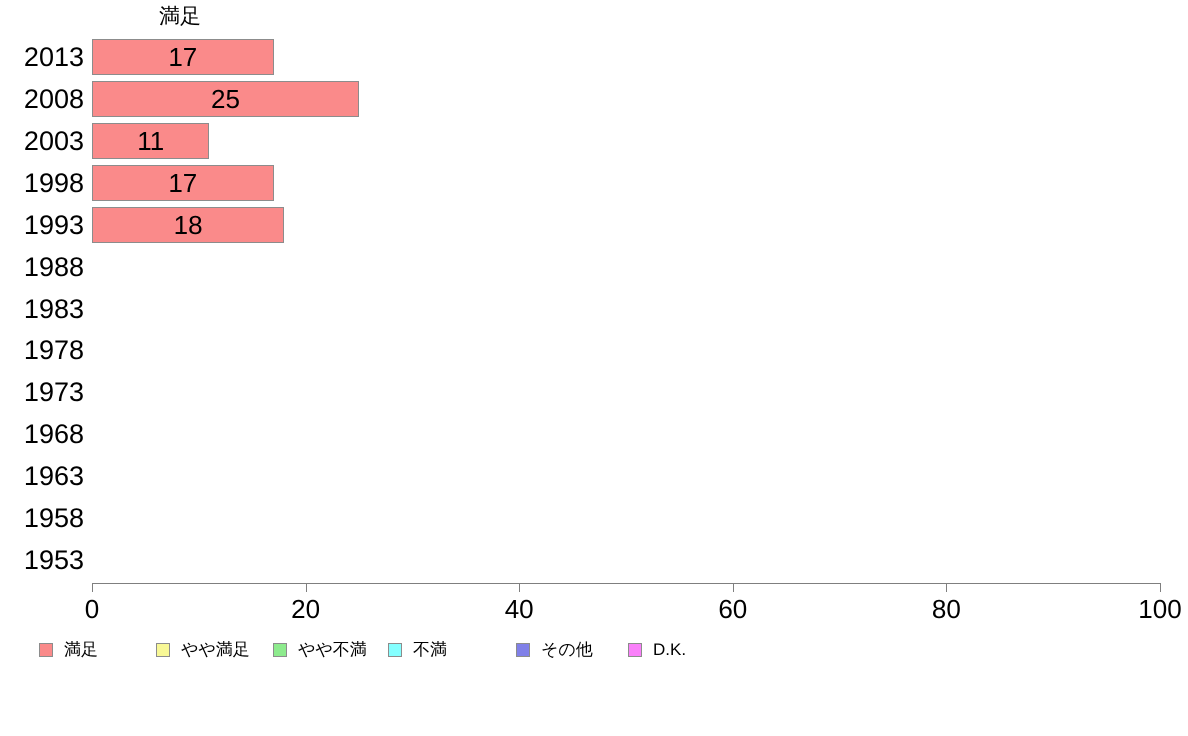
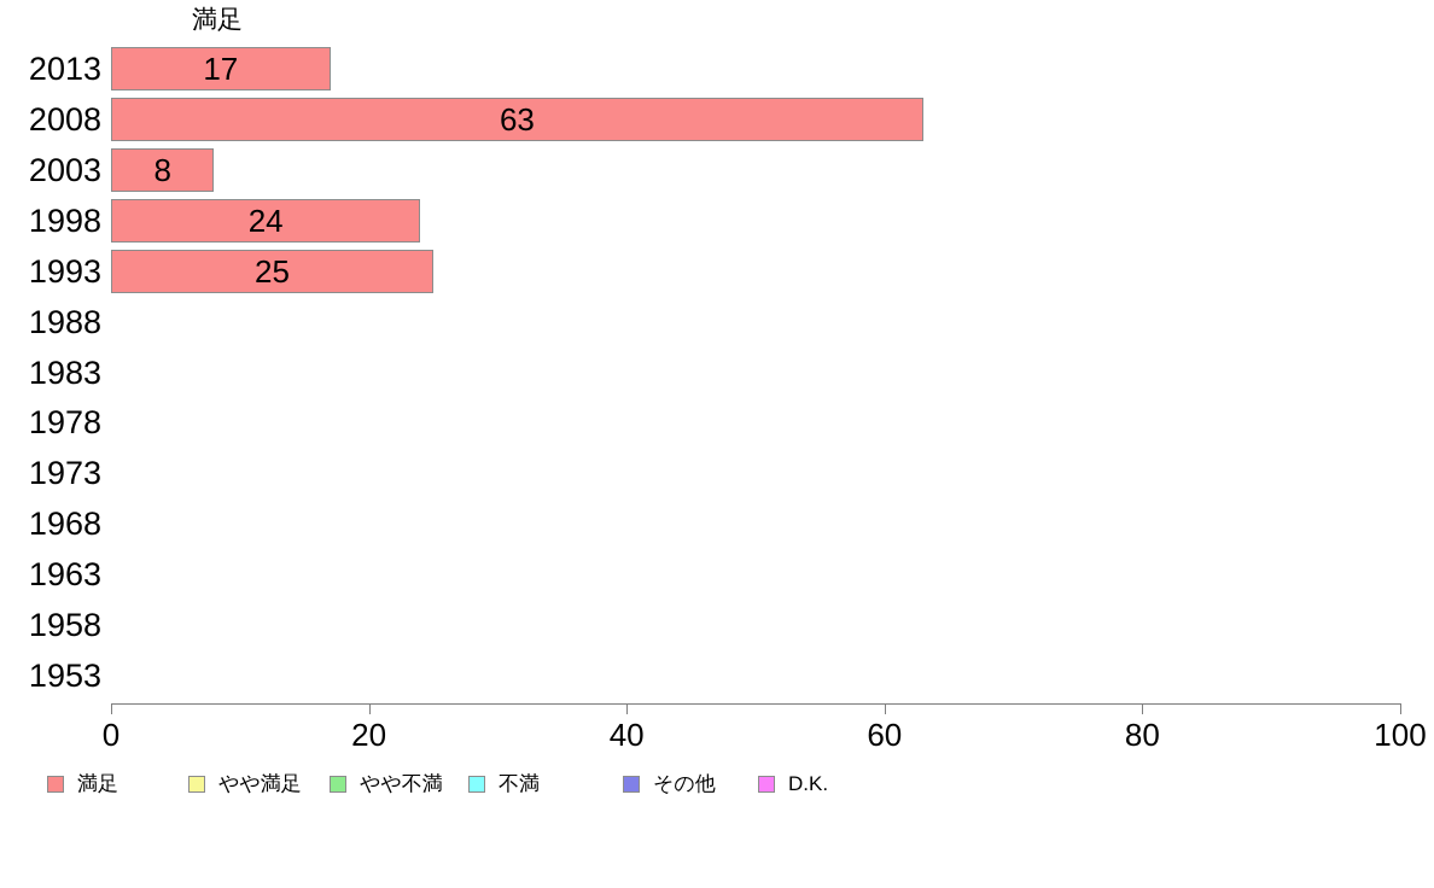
2008: 25 -> 63
2003: 11 -> 8
1998: 17 -> 24
1993: 18 -> 25
